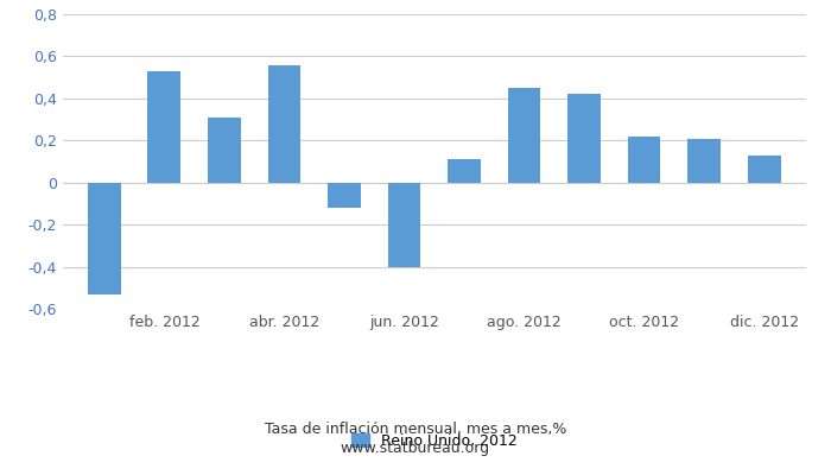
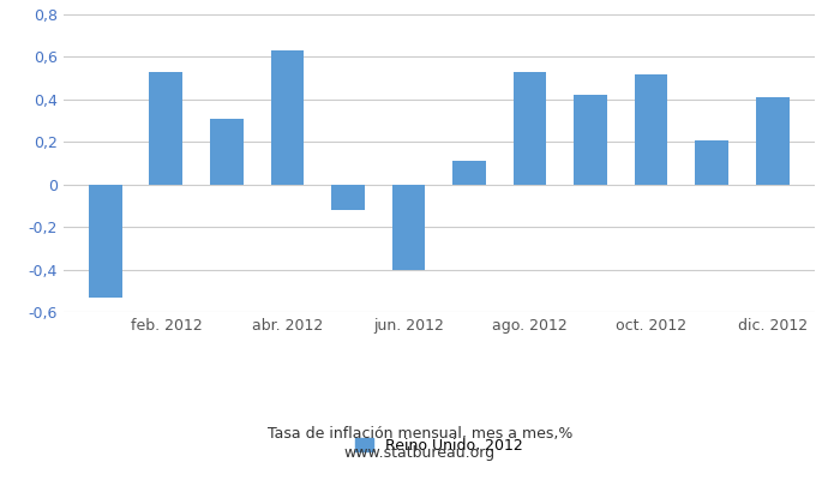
abr. 2012: 0,56 -> 0,63
ago. 2012: 0,45 -> 0,53
oct. 2012: 0,22 -> 0,52
dic. 2012: 0,13 -> 0,41
